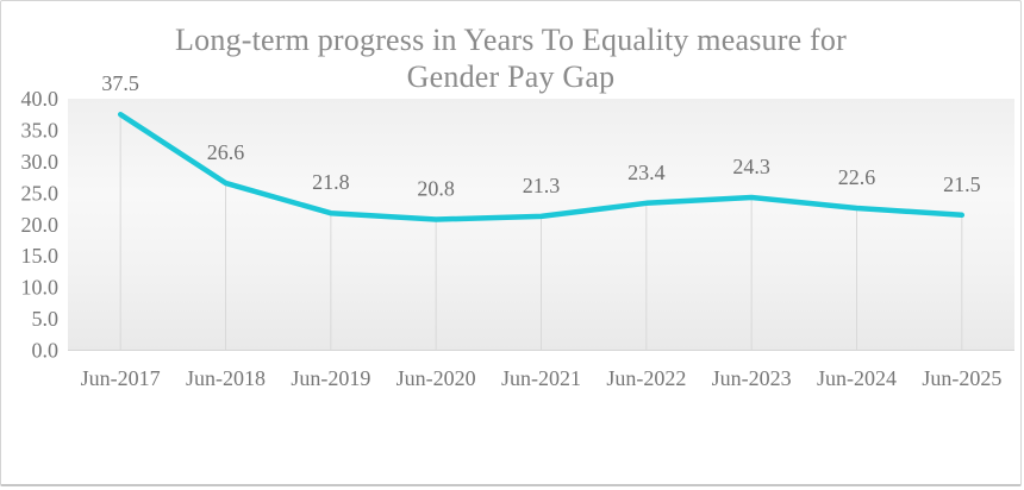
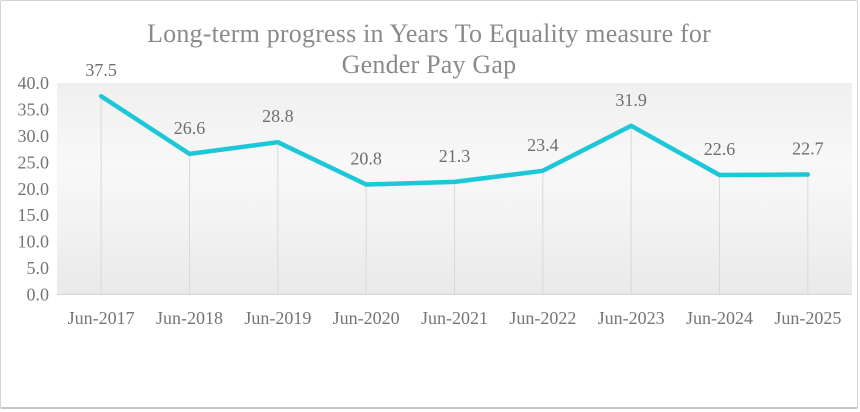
Jun-2019: 21.8 -> 28.8
Jun-2023: 24.3 -> 31.9
Jun-2025: 21.5 -> 22.7
